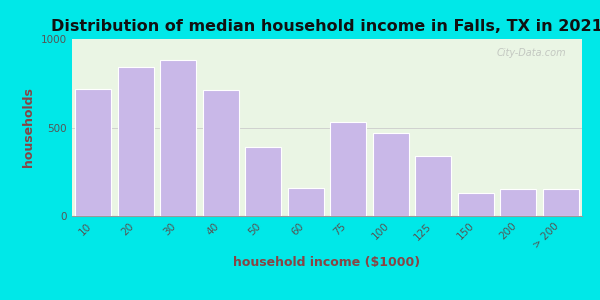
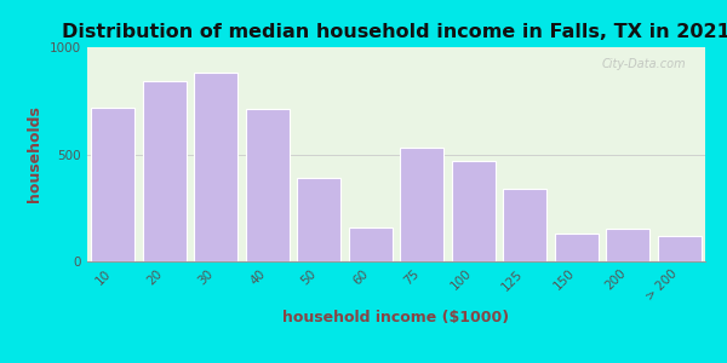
> 200: 150 -> 120
